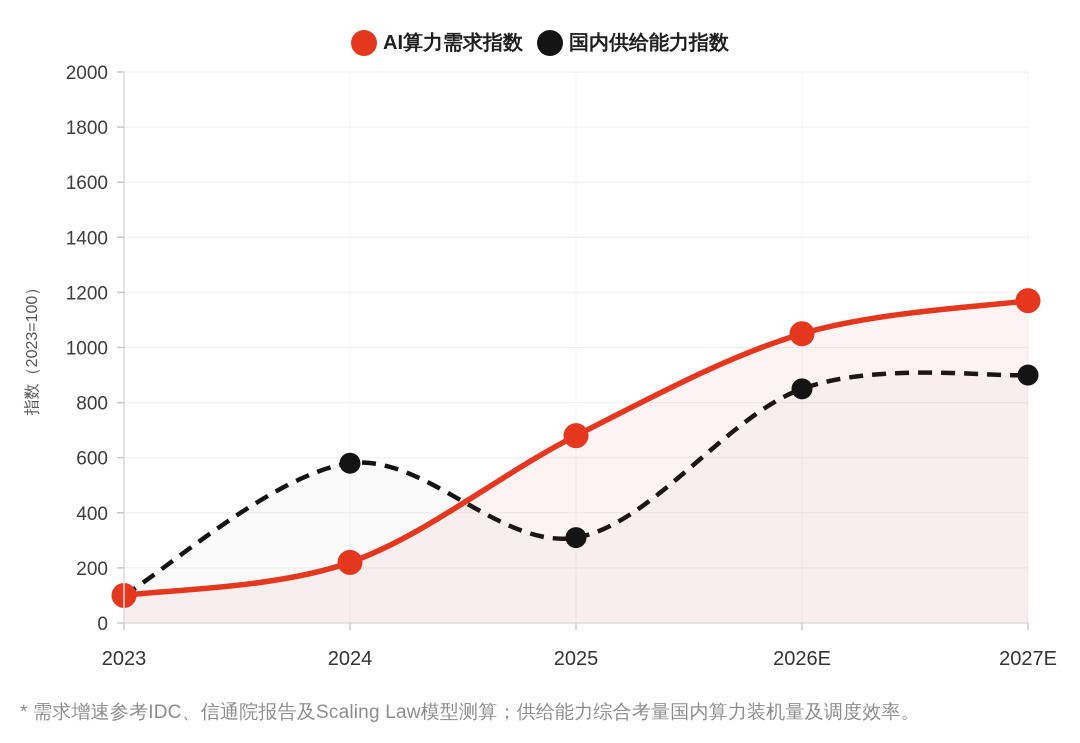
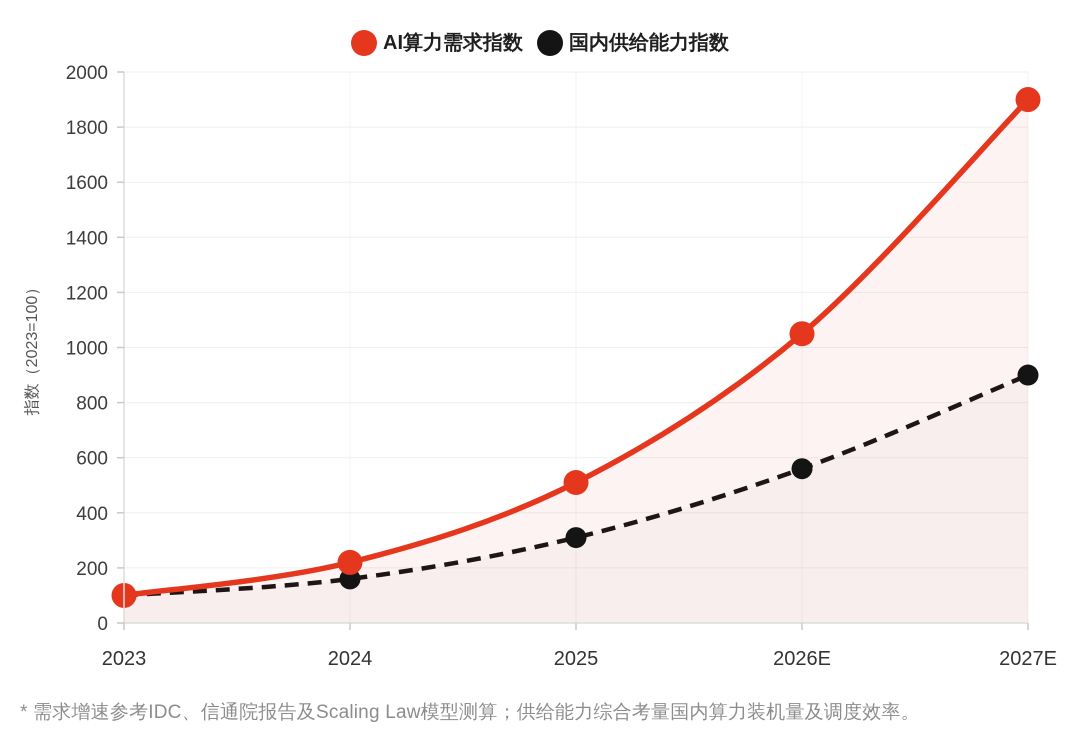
国内供给能力指数/2024: 580 -> 160
AI算力需求指数/2025: 680 -> 510
国内供给能力指数/2026E: 850 -> 560
AI算力需求指数/2027E: 1170 -> 1900
